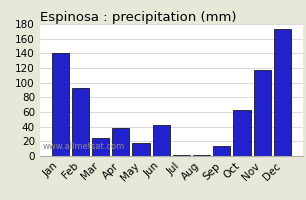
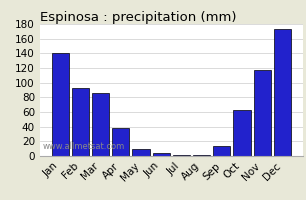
Mar: 24 -> 86
May: 18 -> 10
Jun: 42 -> 4
